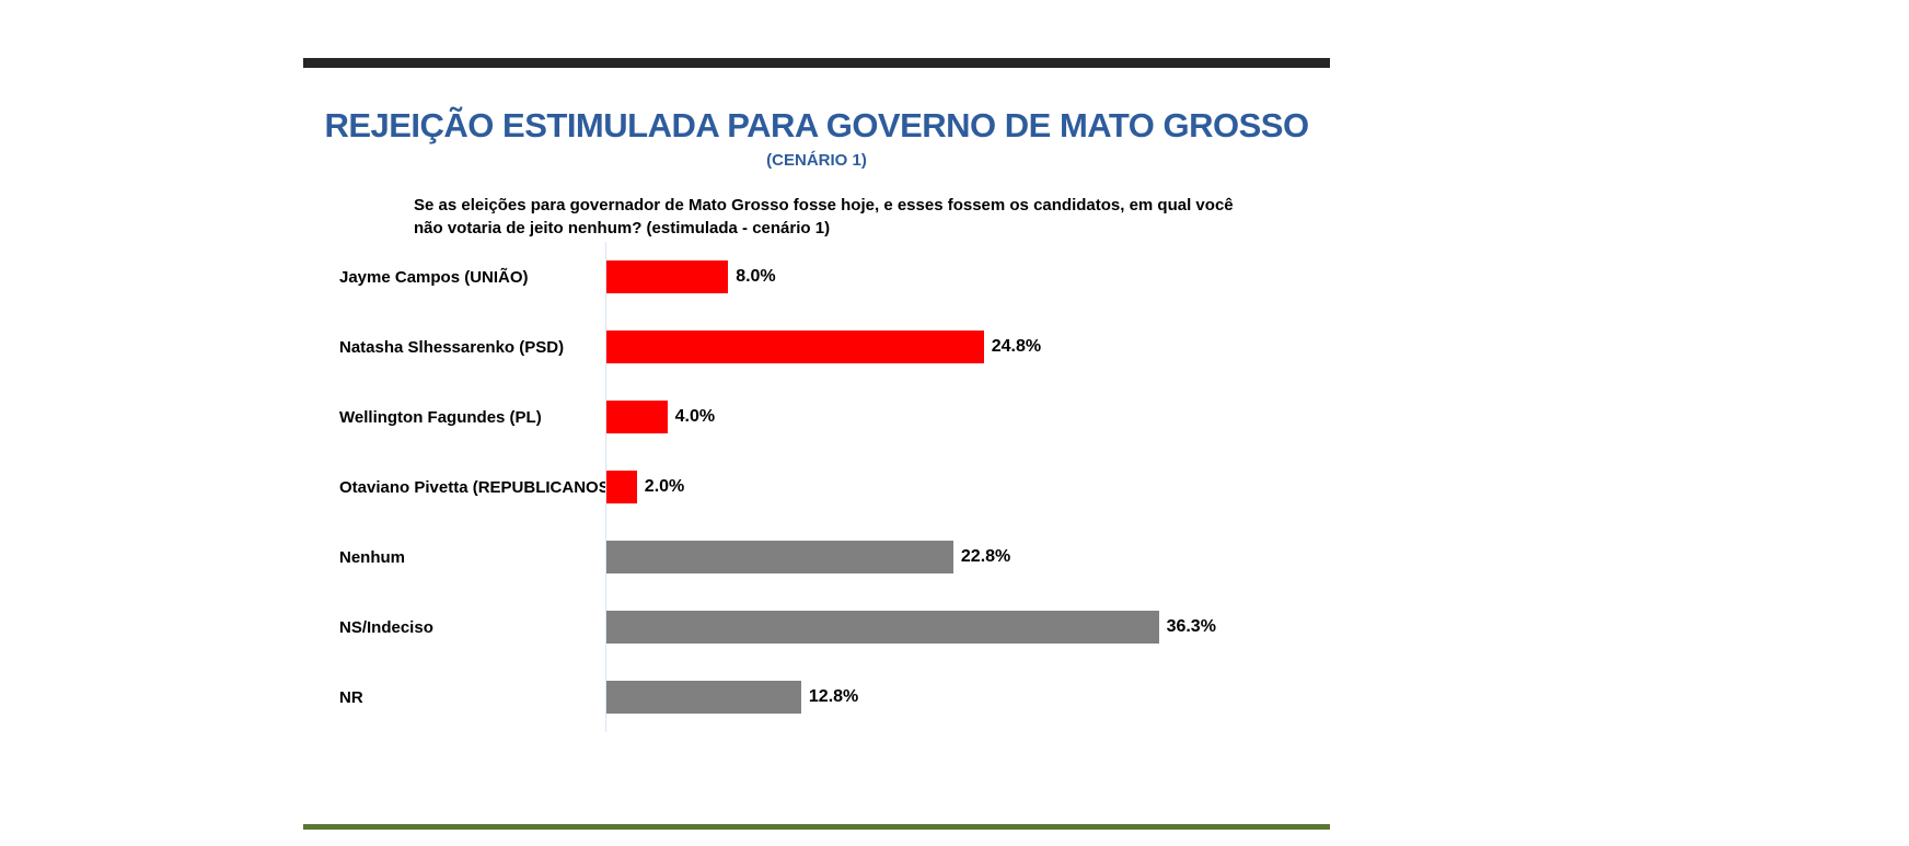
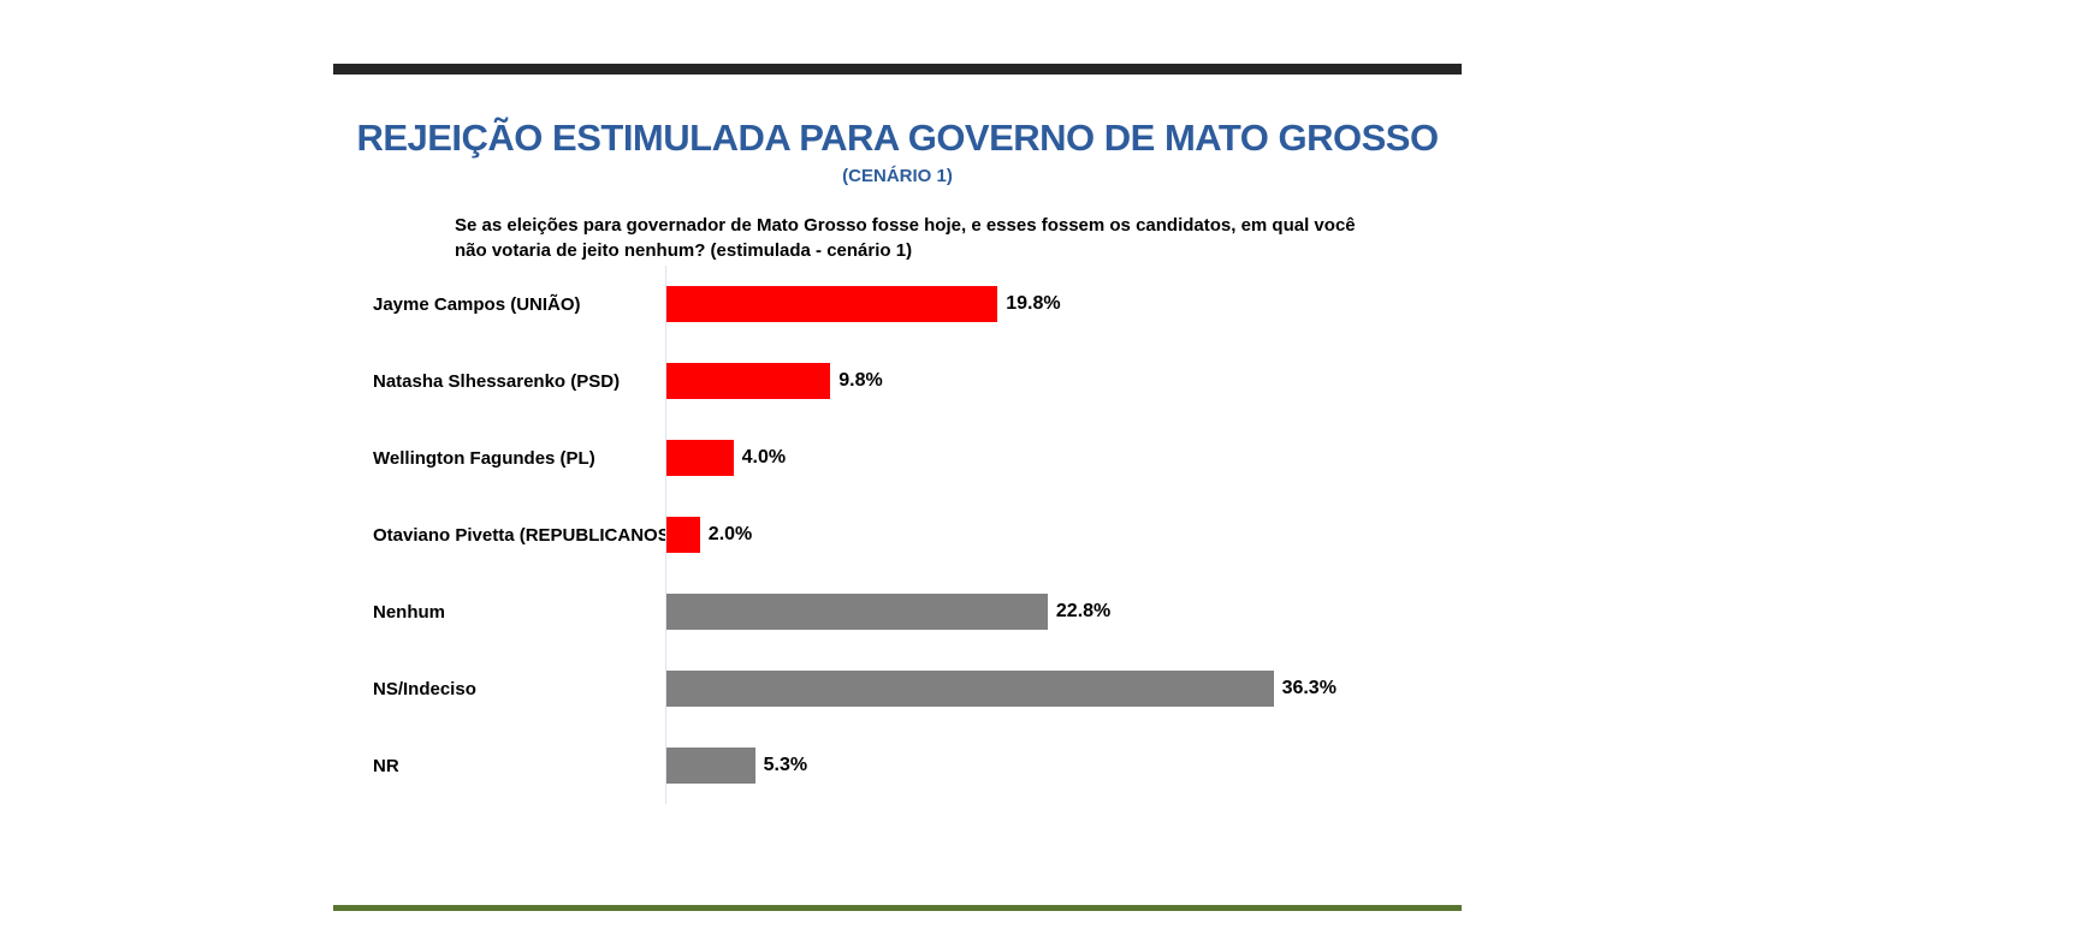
Jayme Campos (UNIÃO): 8.0% -> 19.8%
Natasha Slhessarenko (PSD): 24.8% -> 9.8%
NR: 12.8% -> 5.3%
